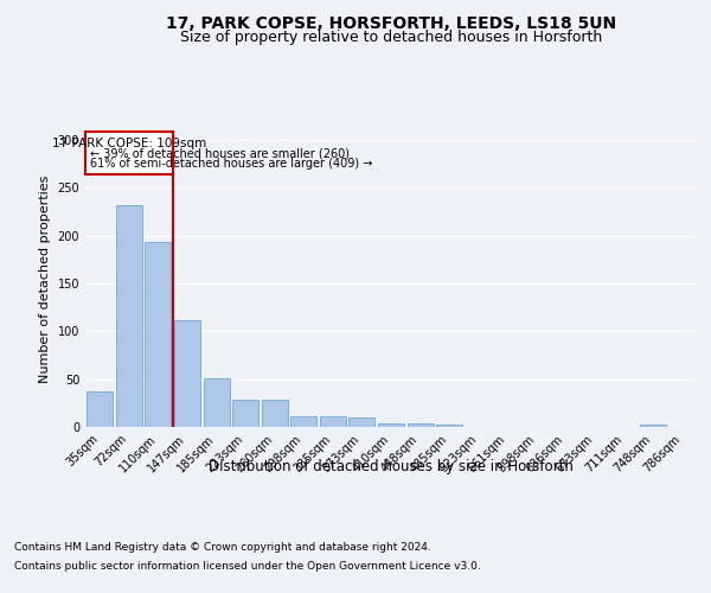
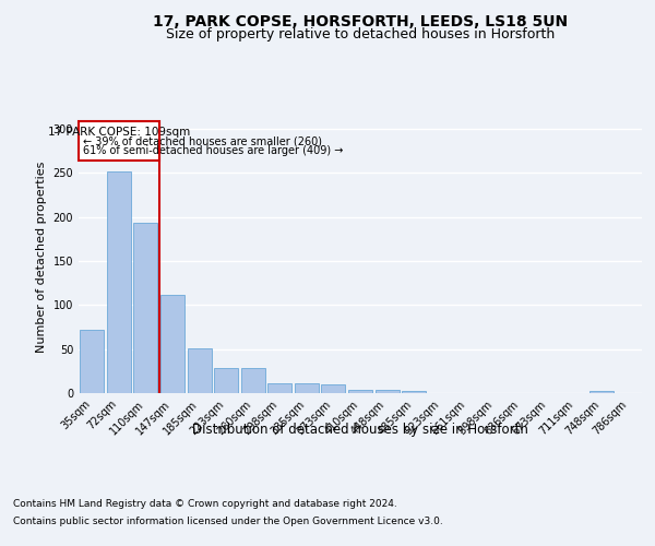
35sqm: 37 -> 72
72sqm: 232 -> 252
